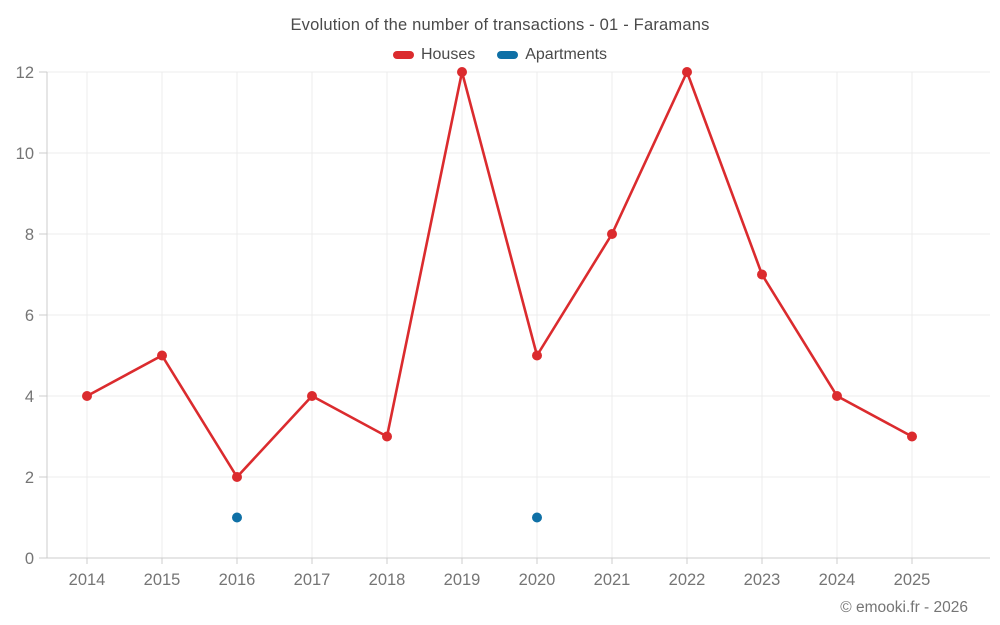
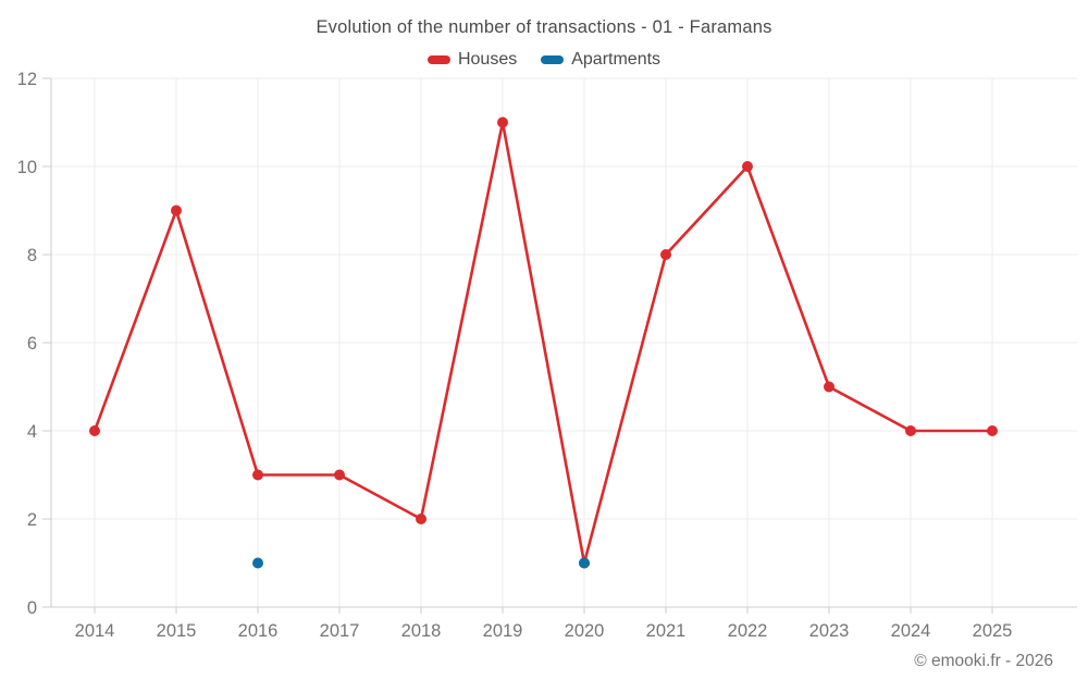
Houses/2015: 5 -> 9
Houses/2016: 2 -> 3
Houses/2017: 4 -> 3
Houses/2018: 3 -> 2
Houses/2019: 12 -> 11
Houses/2020: 5 -> 1
Houses/2022: 12 -> 10
Houses/2023: 7 -> 5
Houses/2025: 3 -> 4
